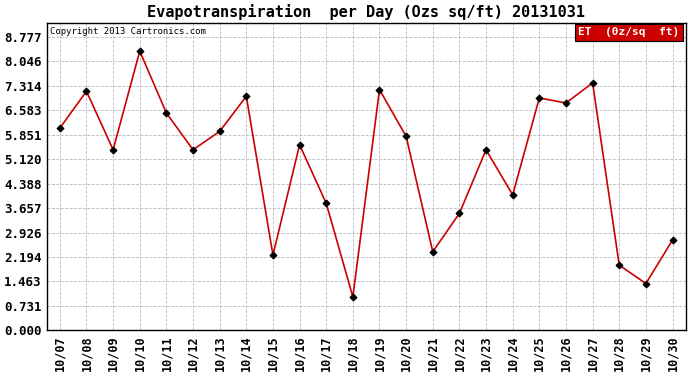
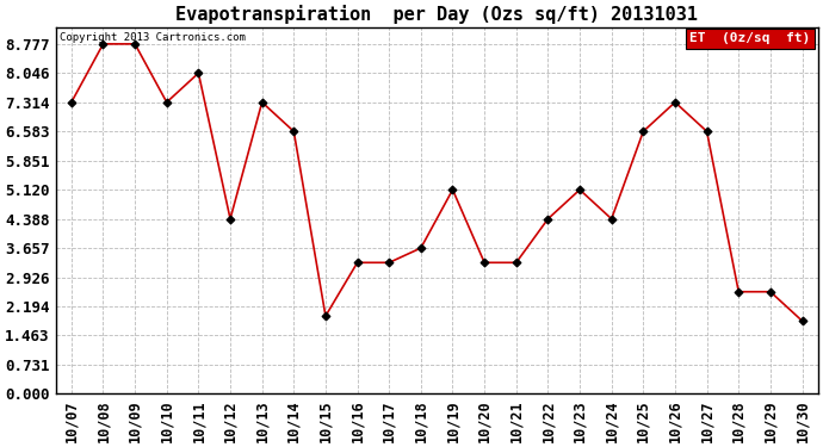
10/07: 6.05 -> 7.31
10/08: 7.15 -> 8.78
10/09: 5.40 -> 8.78
10/10: 8.35 -> 7.31
10/11: 6.50 -> 8.05
10/12: 5.40 -> 4.39
10/13: 5.95 -> 7.31
10/14: 7.00 -> 6.58
10/15: 2.25 -> 1.95
10/16: 5.55 -> 3.29
10/17: 3.80 -> 3.29
10/18: 1.00 -> 3.66
10/19: 7.20 -> 5.12
10/20: 5.80 -> 3.29
10/21: 2.35 -> 3.29
10/22: 3.50 -> 4.39
10/23: 5.40 -> 5.12
10/24: 4.05 -> 4.39
10/25: 6.95 -> 6.58
10/26: 6.80 -> 7.31
10/27: 7.40 -> 6.58
10/28: 1.95 -> 2.56
10/29: 1.40 -> 2.56
10/30: 2.70 -> 1.83
